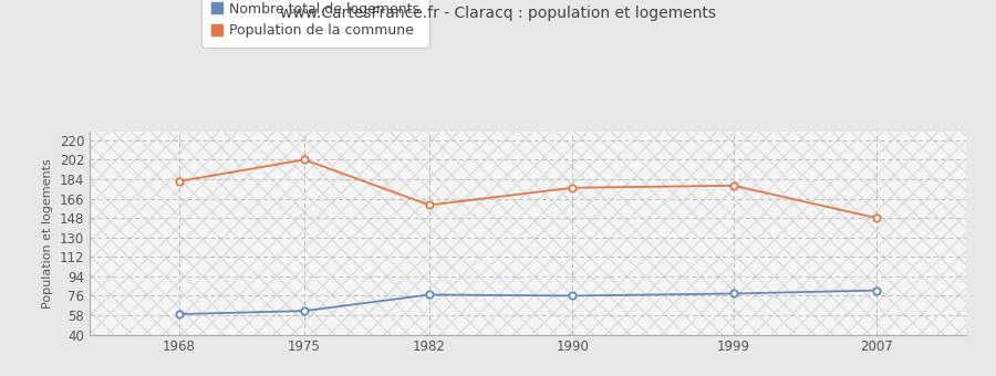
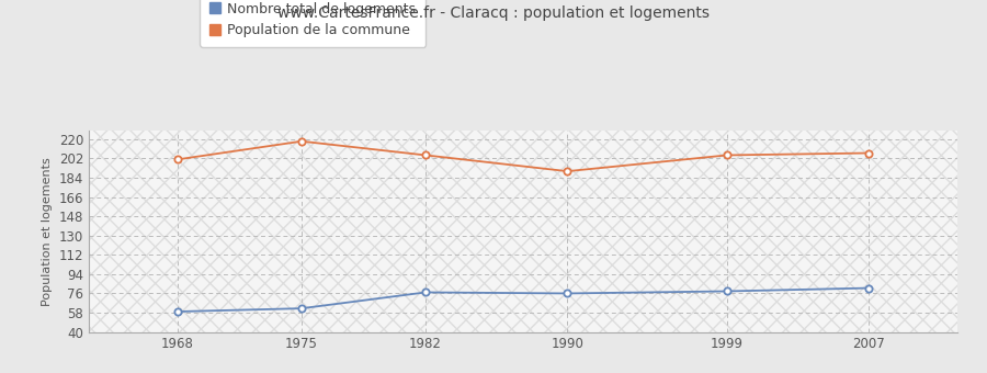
Population de la commune/1968: 182 -> 201
Population de la commune/1975: 202 -> 218
Population de la commune/1982: 160 -> 205
Population de la commune/1990: 176 -> 190
Population de la commune/1999: 178 -> 205
Population de la commune/2007: 148 -> 207
